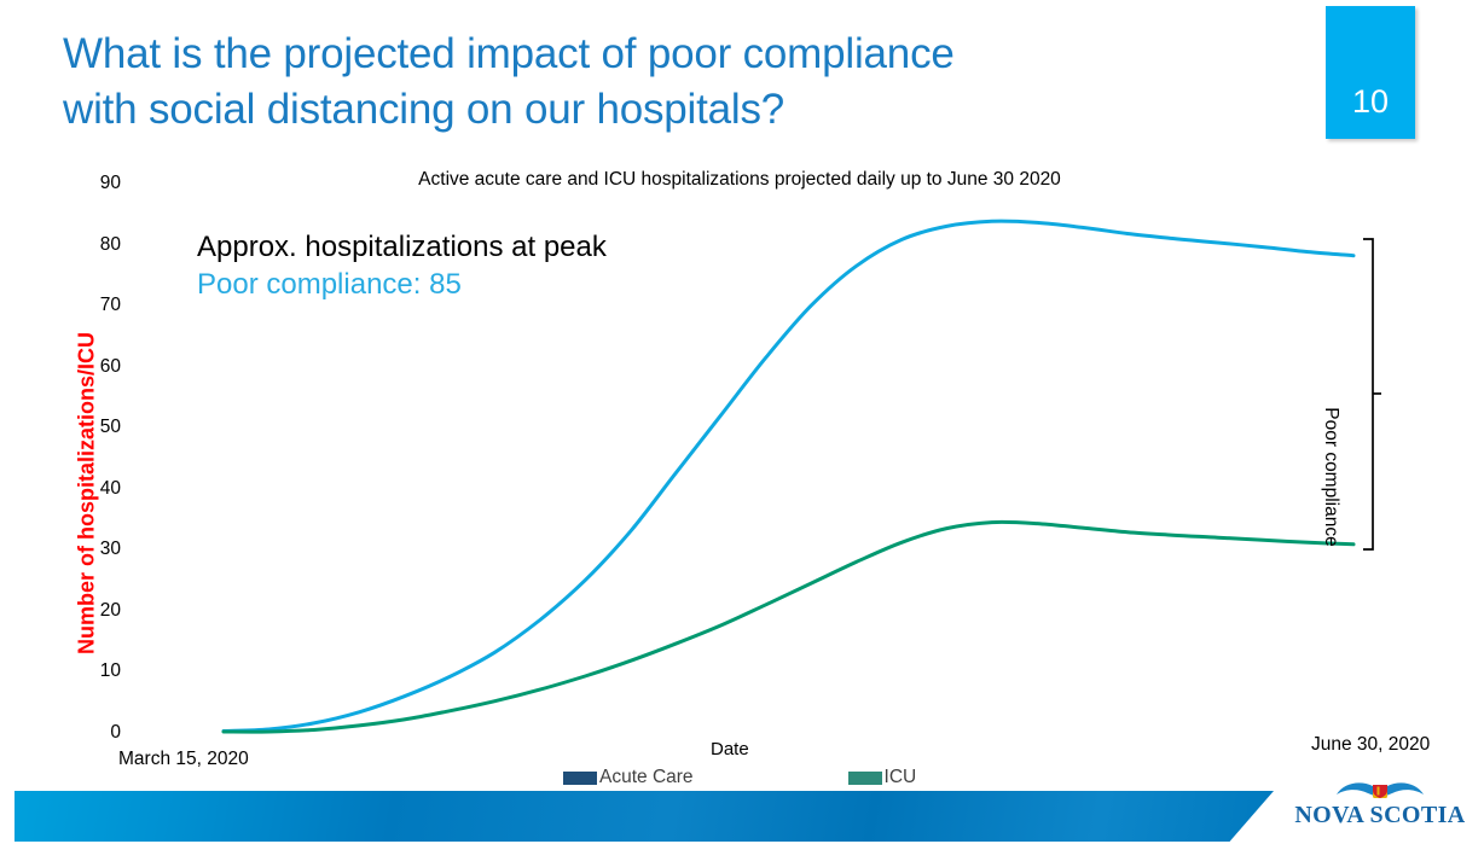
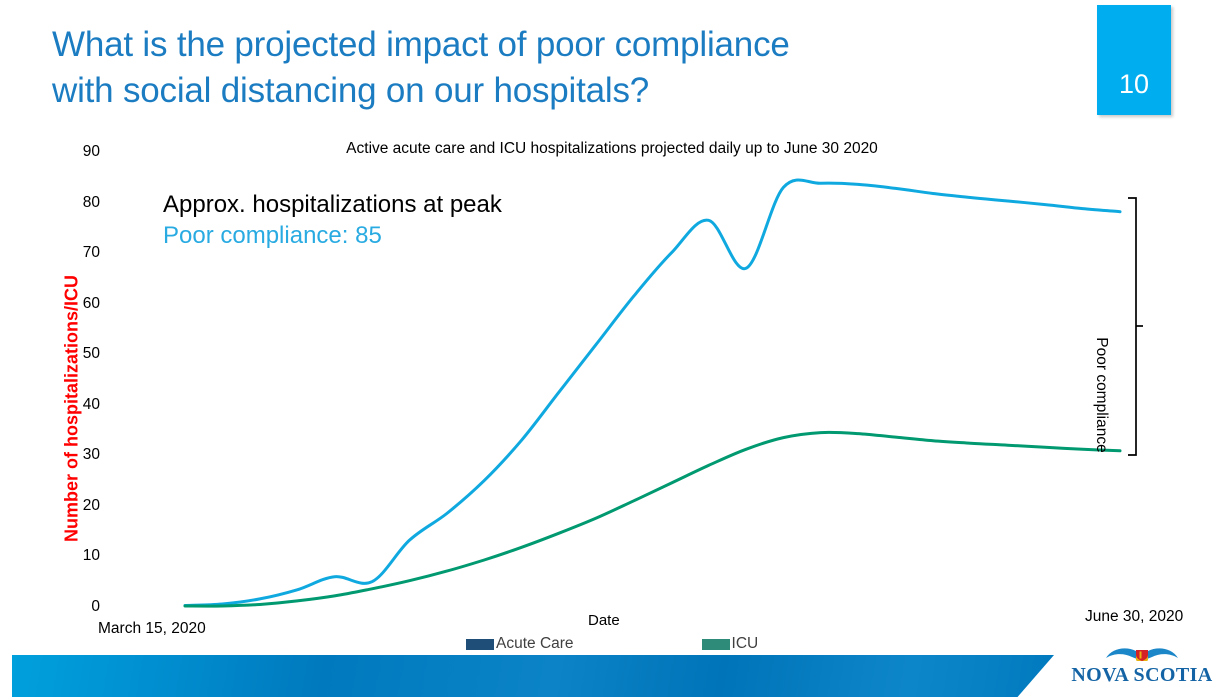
Acute Care/20: 9 -> 5
Acute Care/60: 81 -> 67
